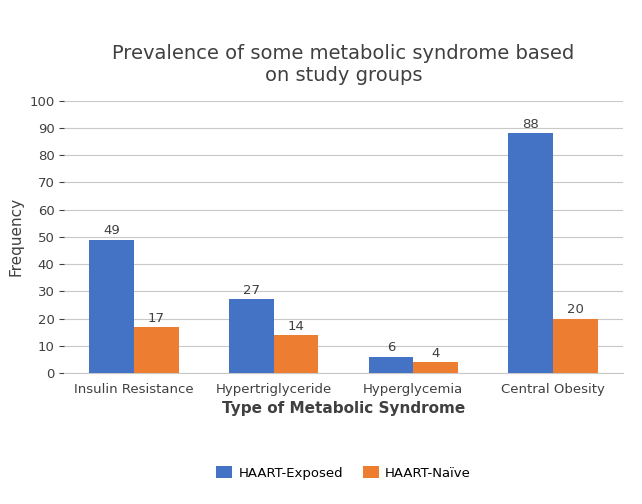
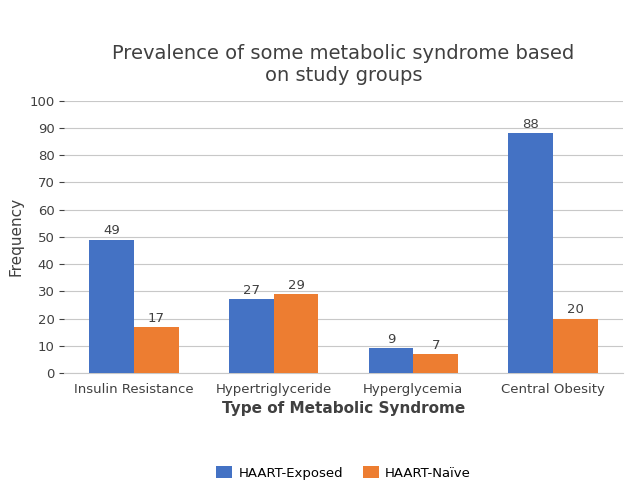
HAART-Naïve/Hypertriglyceride: 14 -> 29
HAART-Exposed/Hyperglycemia: 6 -> 9
HAART-Naïve/Hyperglycemia: 4 -> 7
